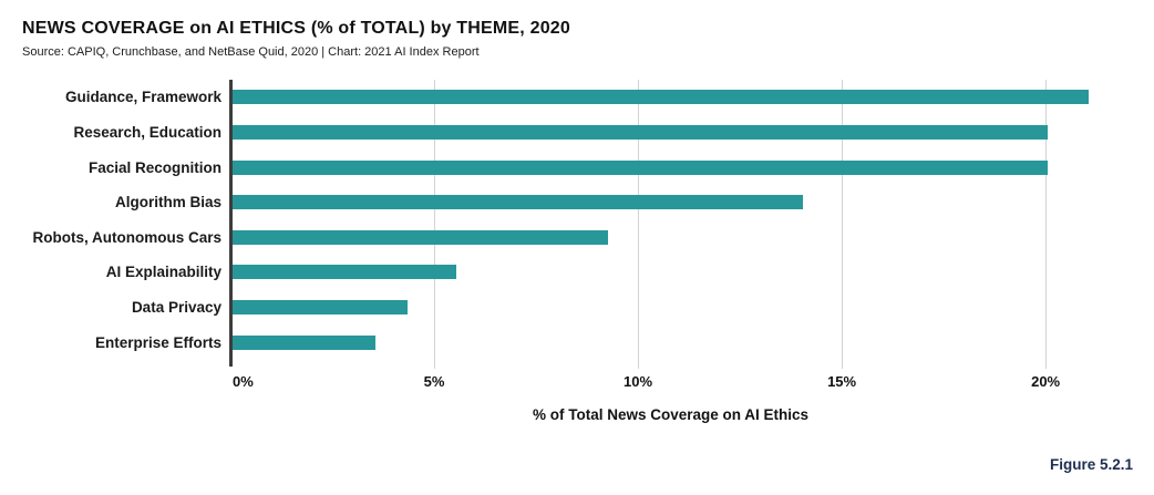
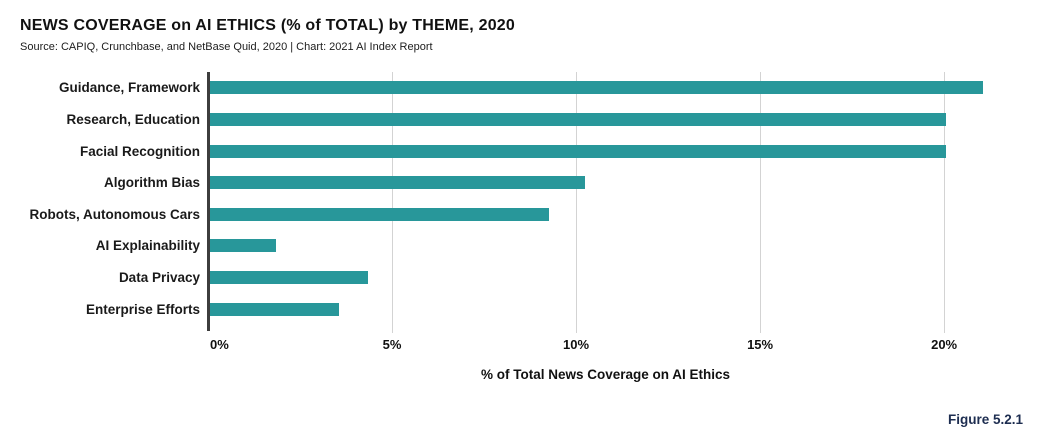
Algorithm Bias: 14.0% -> 10.2%
AI Explainability: 5.5% -> 1.8%
